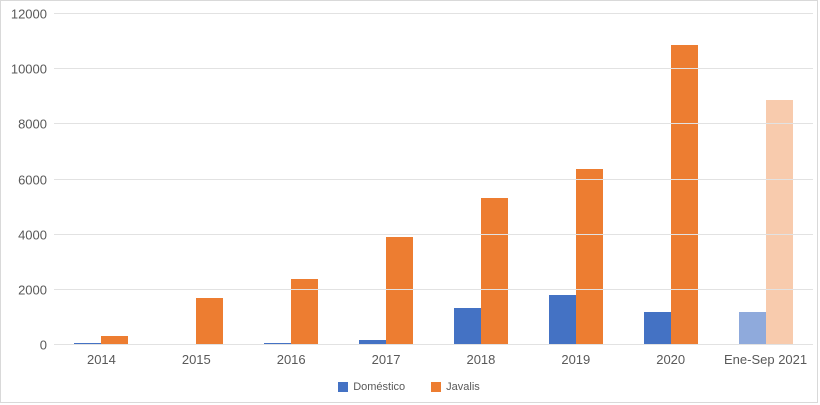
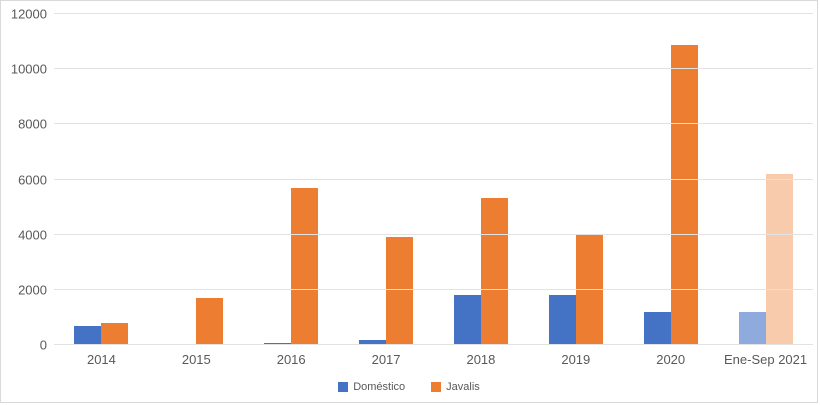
Doméstico/2014: 100 -> 700
Javalis/2014: 300 -> 800
Javalis/2016: 2400 -> 5700
Doméstico/2018: 1300 -> 1800
Javalis/2019: 6400 -> 4000
Javalis/Ene-Sep 2021: 8900 -> 6200
